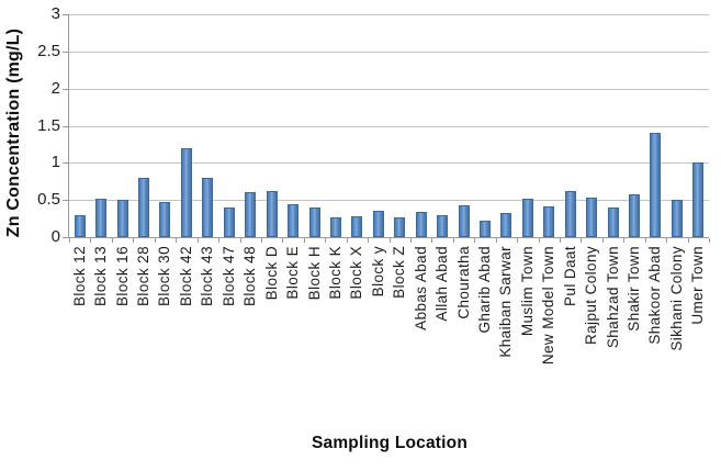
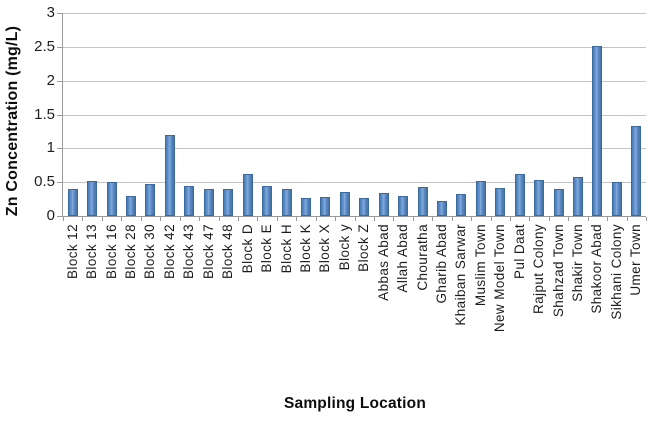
Block 12: 0.3 -> 0.4
Block 28: 0.8 -> 0.3
Block 43: 0.8 -> 0.4
Block 48: 0.6 -> 0.4
Shakoor Abad: 1.4 -> 2.5
Umer Town: 1.0 -> 1.3
